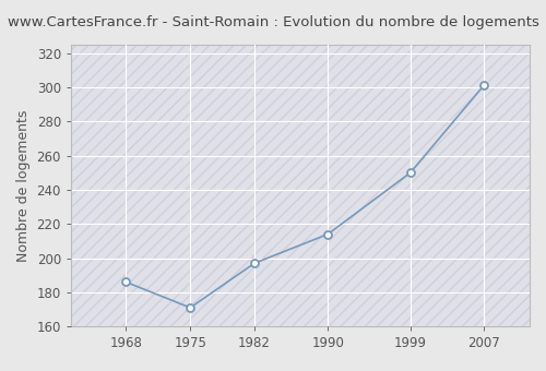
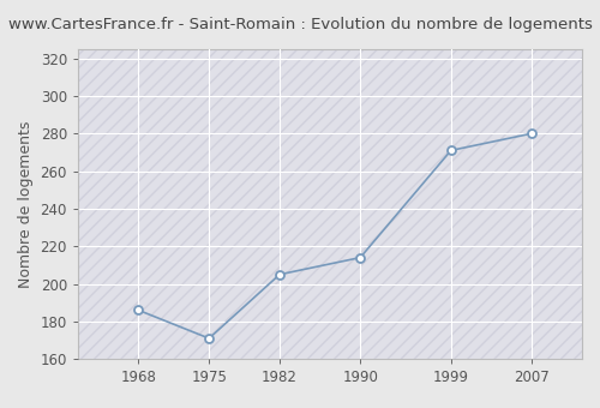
1982: 197 -> 205
1999: 250 -> 271
2007: 301 -> 280
